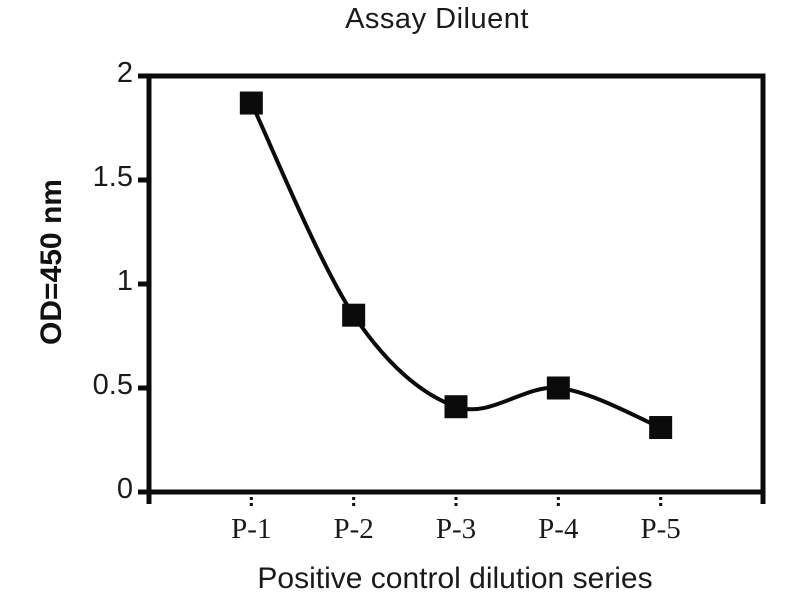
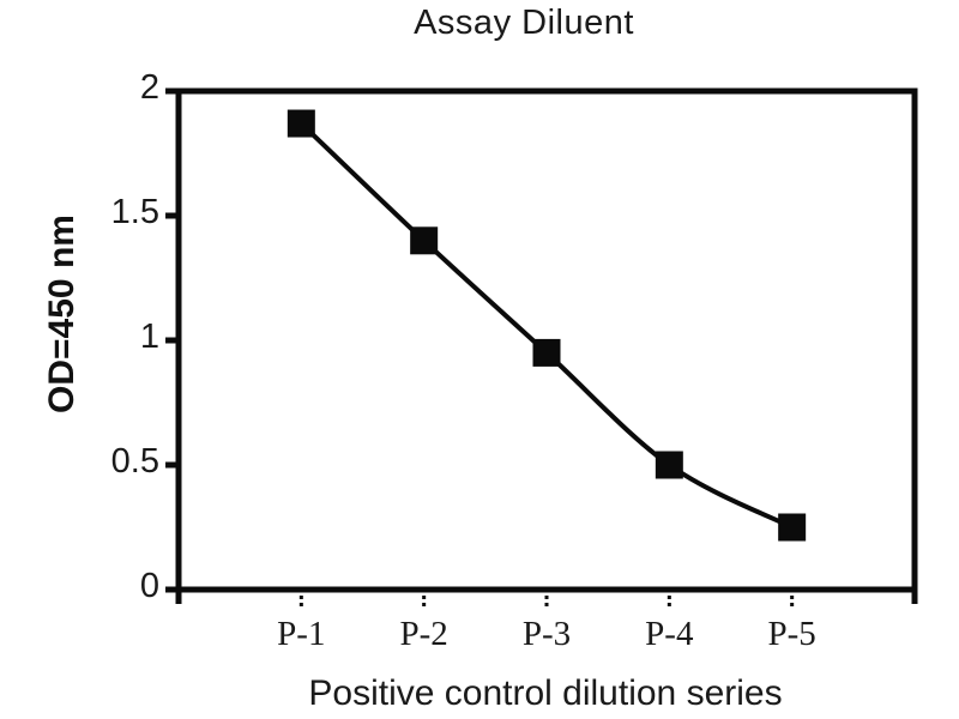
P-2: 0.85 -> 1.40
P-3: 0.41 -> 0.95
P-5: 0.31 -> 0.25
